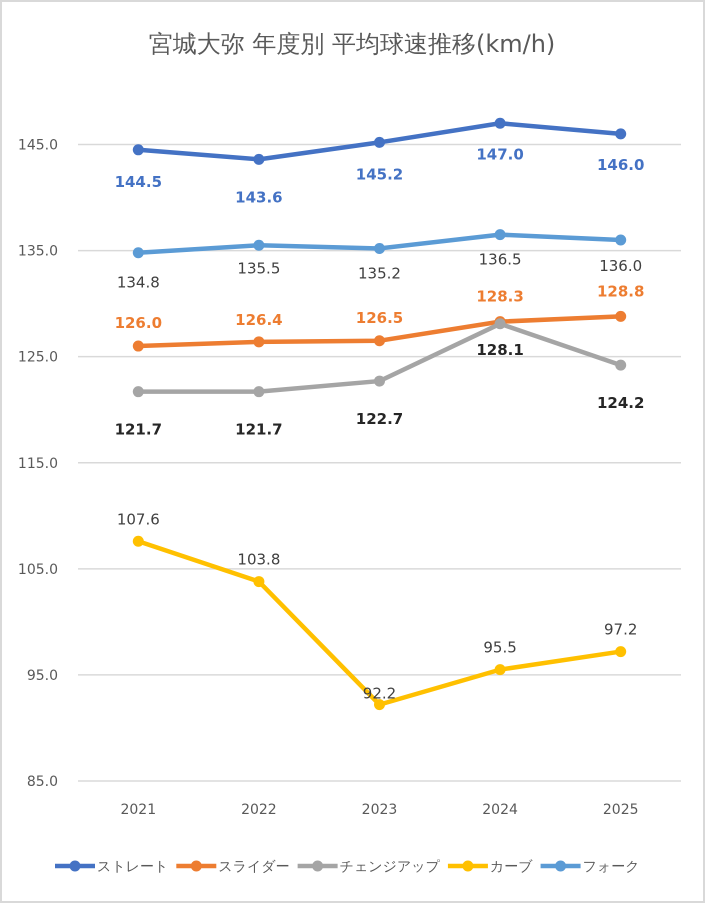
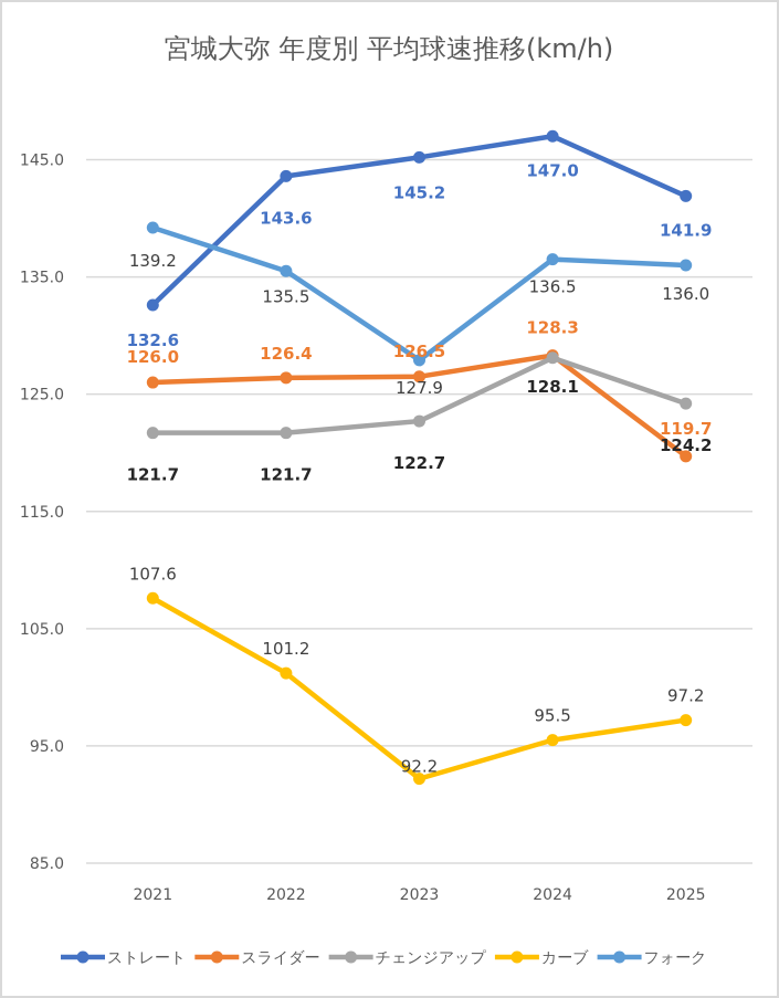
ストレート/2021: 144.5 -> 132.6
フォーク/2021: 134.8 -> 139.2
カーブ/2022: 103.8 -> 101.2
フォーク/2023: 135.2 -> 127.9
ストレート/2025: 146.0 -> 141.9
スライダー/2025: 128.8 -> 119.7
